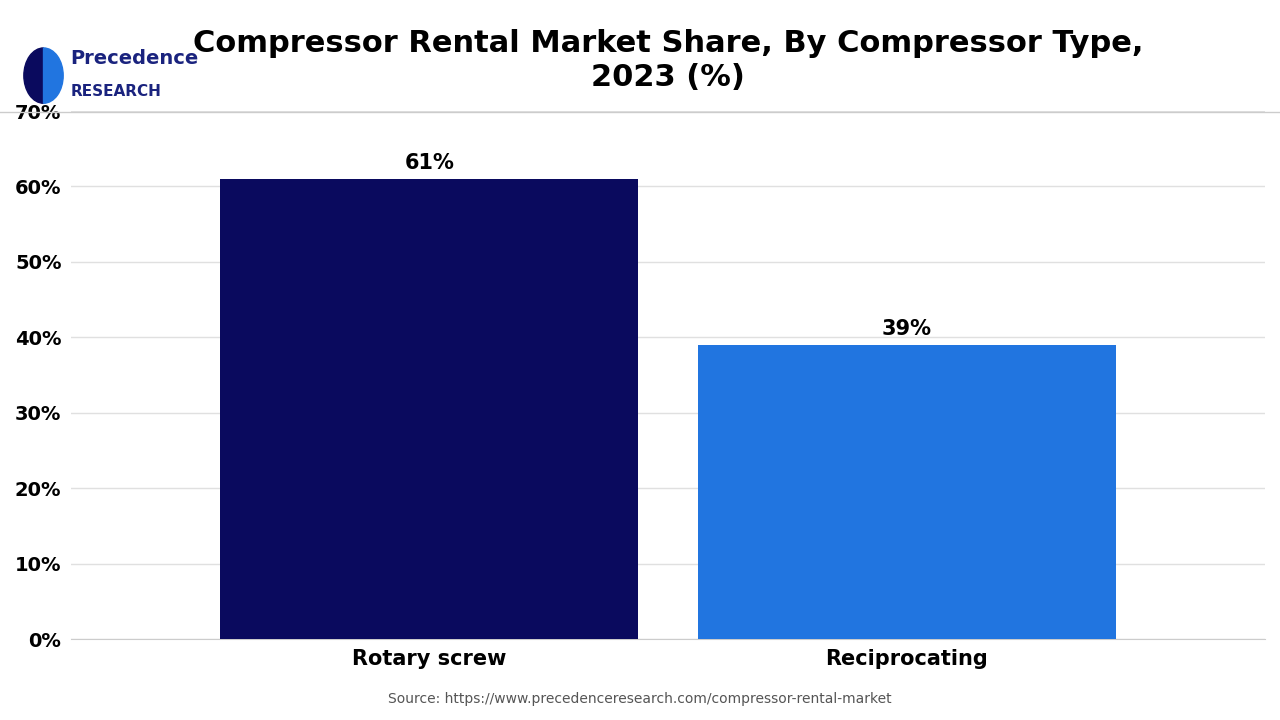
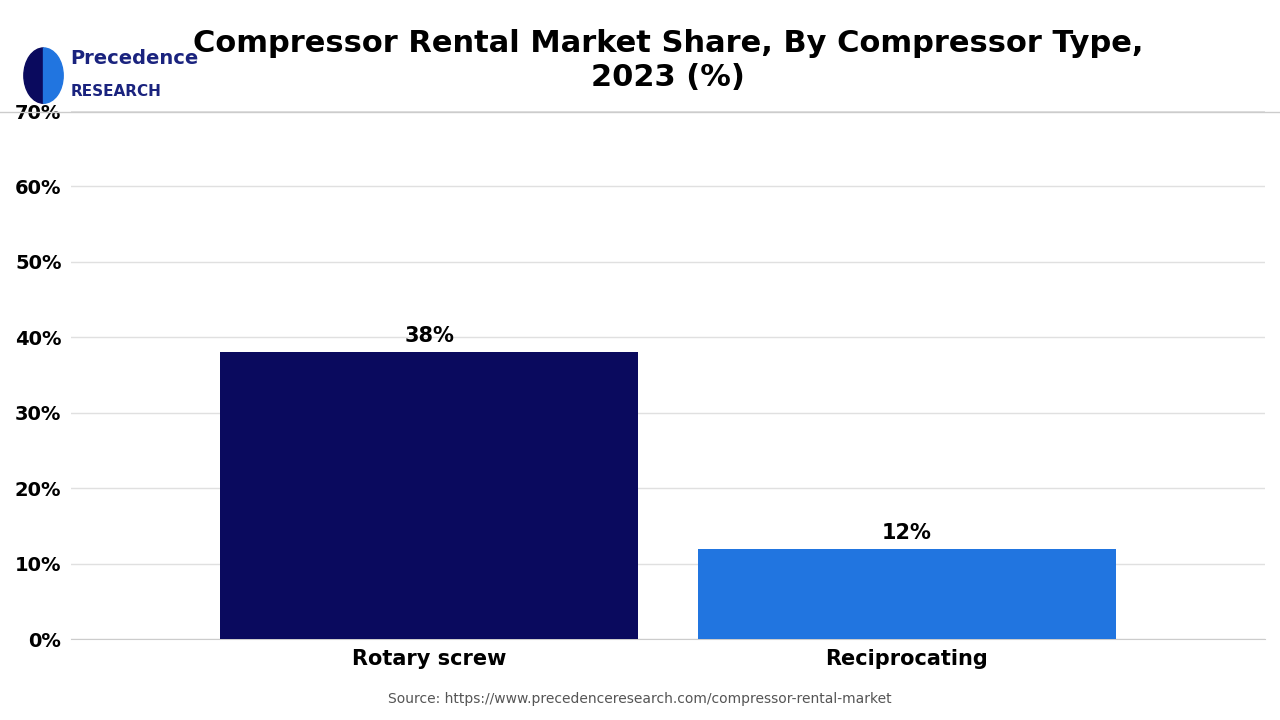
Rotary screw: 61% -> 38%
Reciprocating: 39% -> 12%
